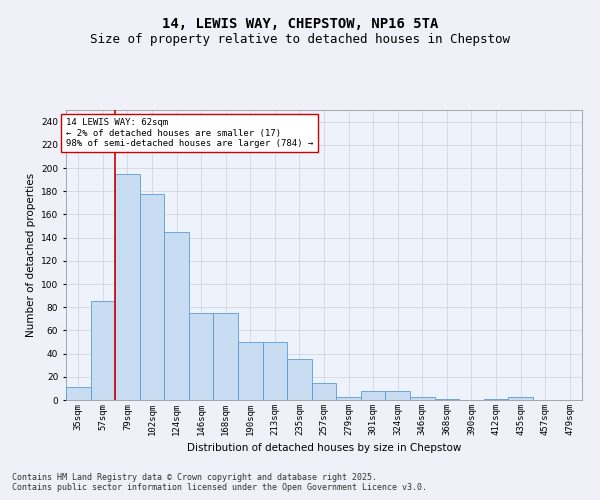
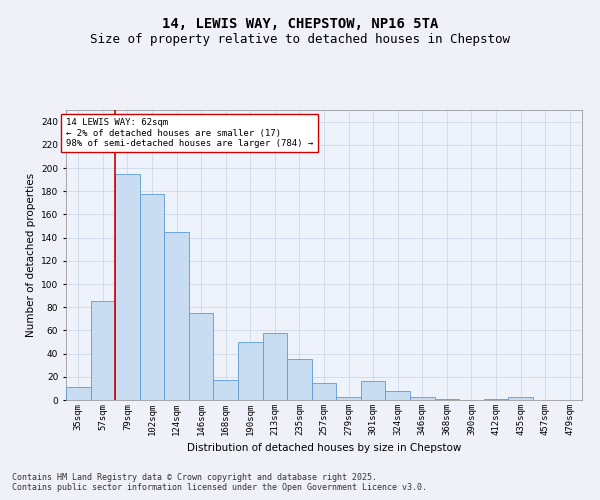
168sqm: 75 -> 17
213sqm: 50 -> 58
301sqm: 8 -> 16
